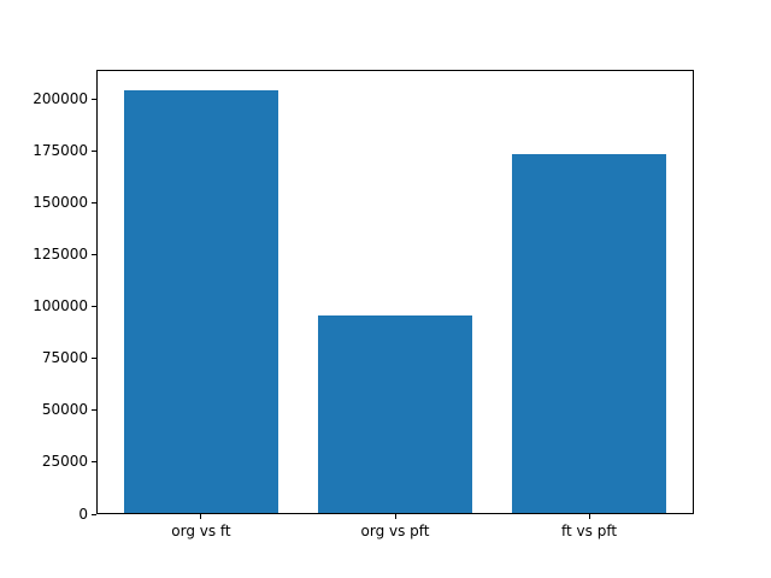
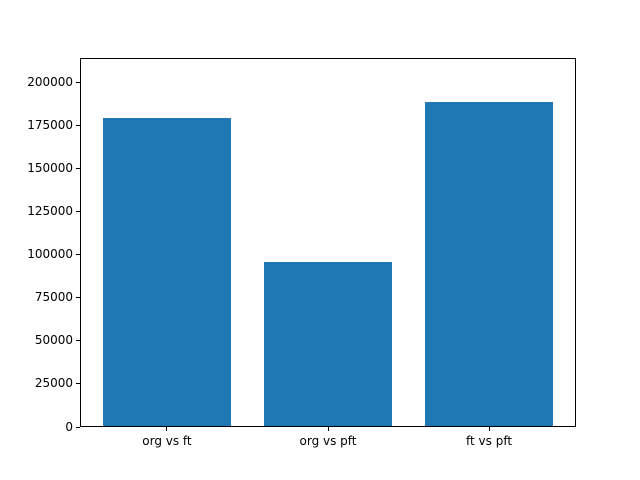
org vs ft: 204000 -> 179000
ft vs pft: 173000 -> 188000
